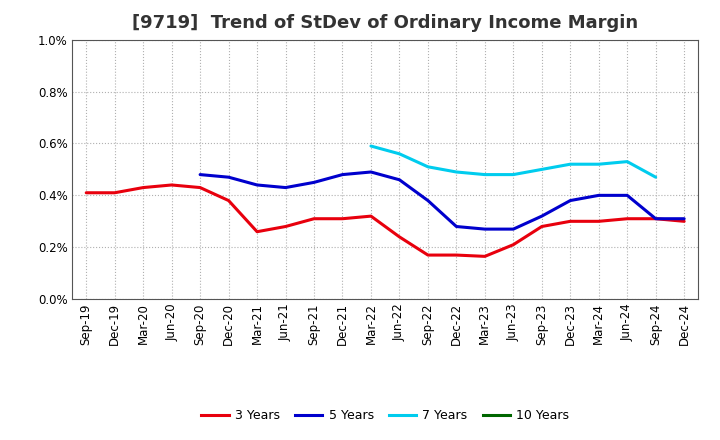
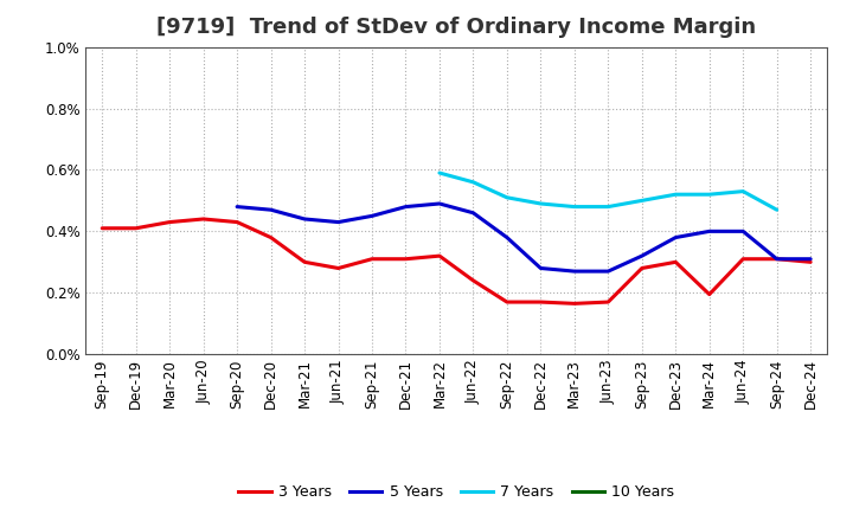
3 Years/Mar-21: 0.260% -> 0.300%
3 Years/Jun-23: 0.210% -> 0.170%
3 Years/Mar-24: 0.300% -> 0.195%
